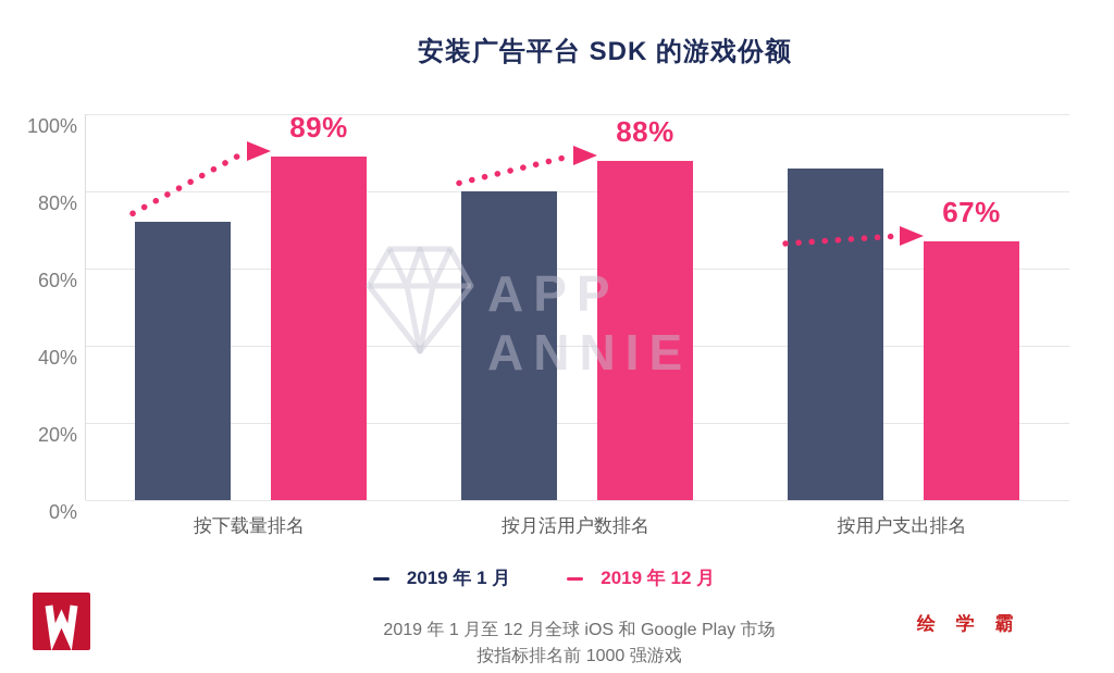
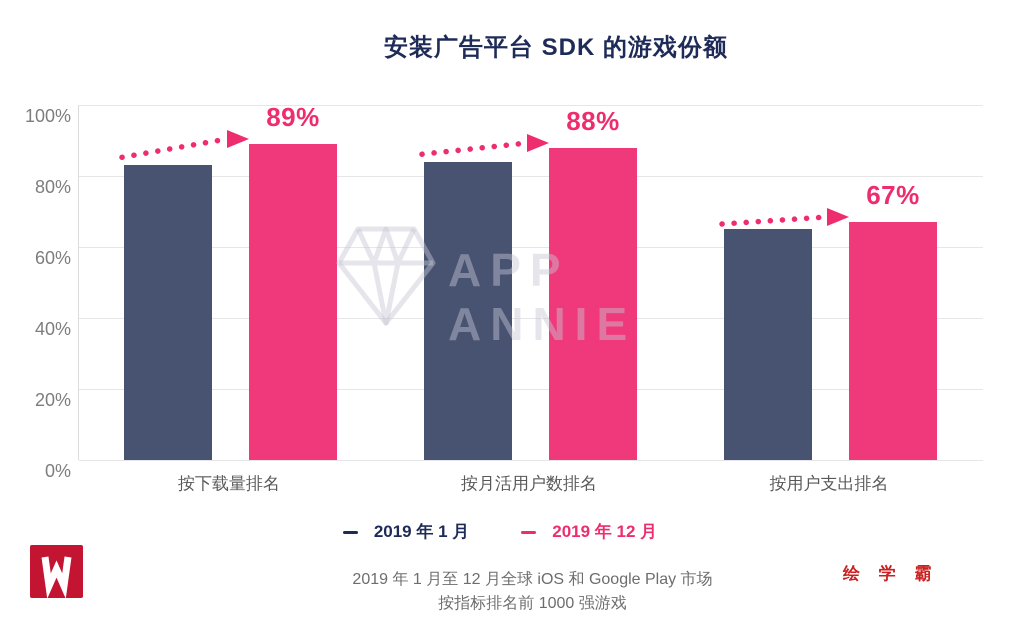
2019 年 1 月/按下载量排名: 72% -> 83%
2019 年 1 月/按月活用户数排名: 80% -> 84%
2019 年 1 月/按用户支出排名: 86% -> 65%
